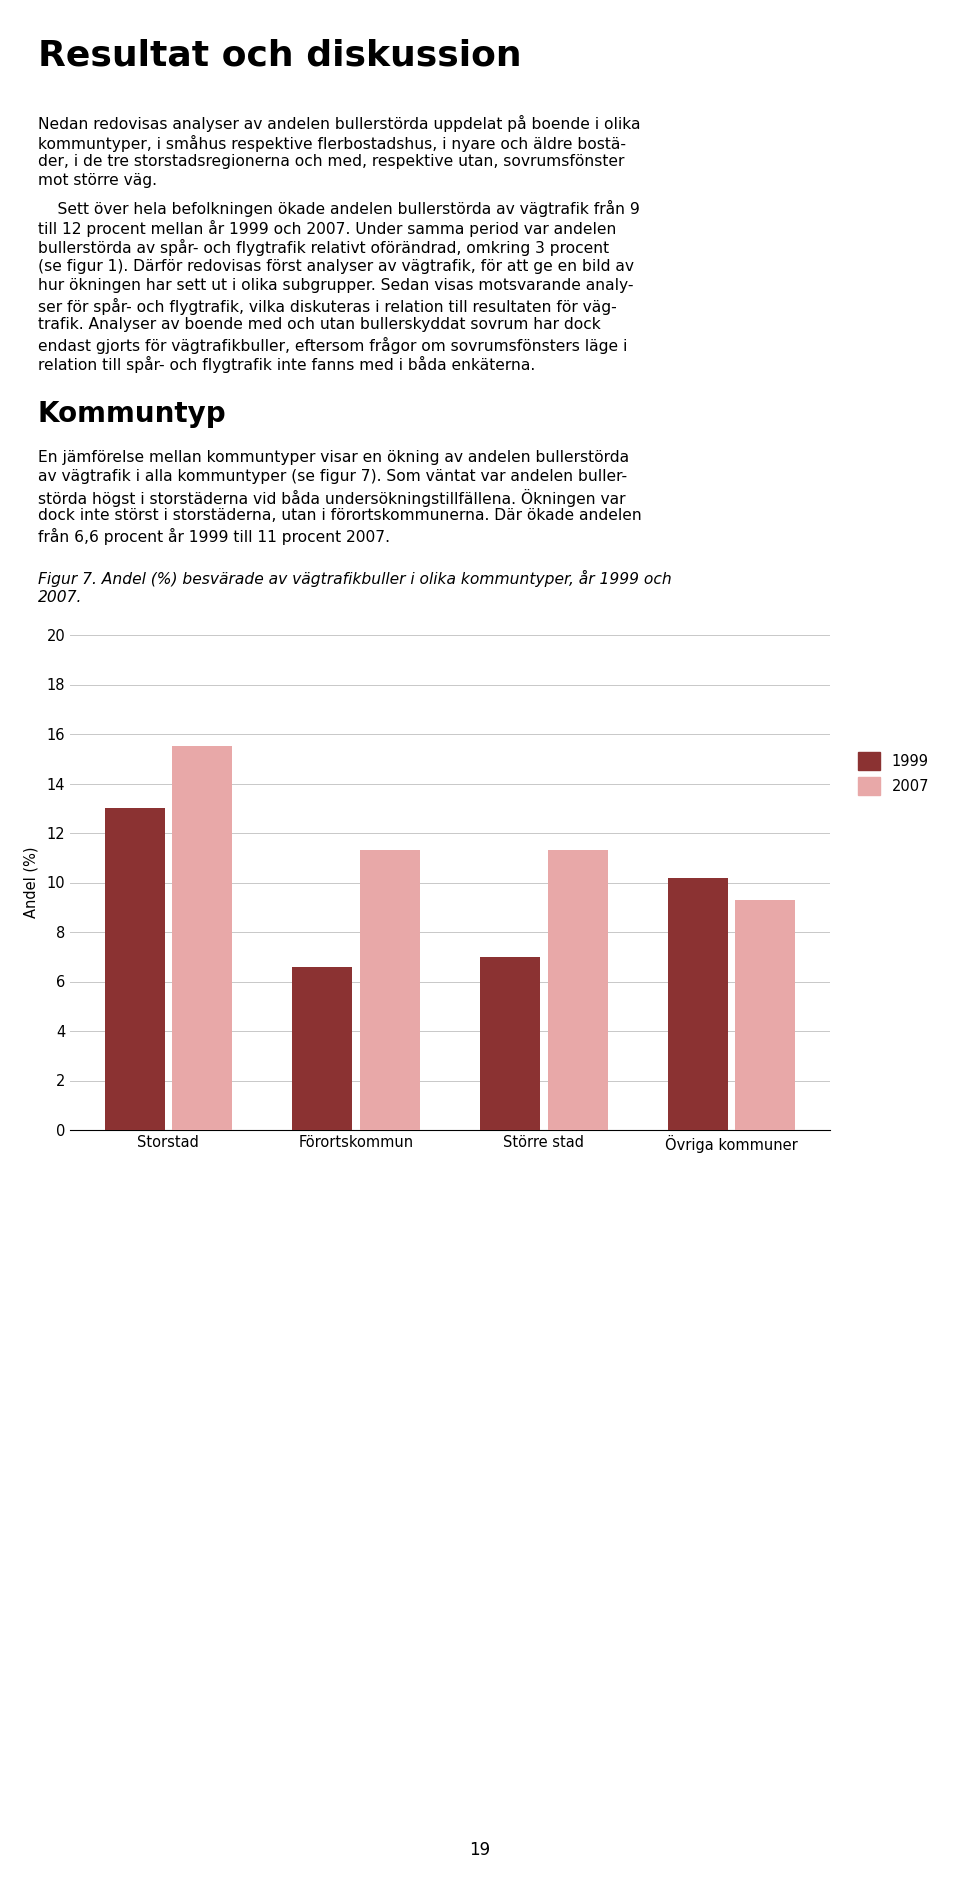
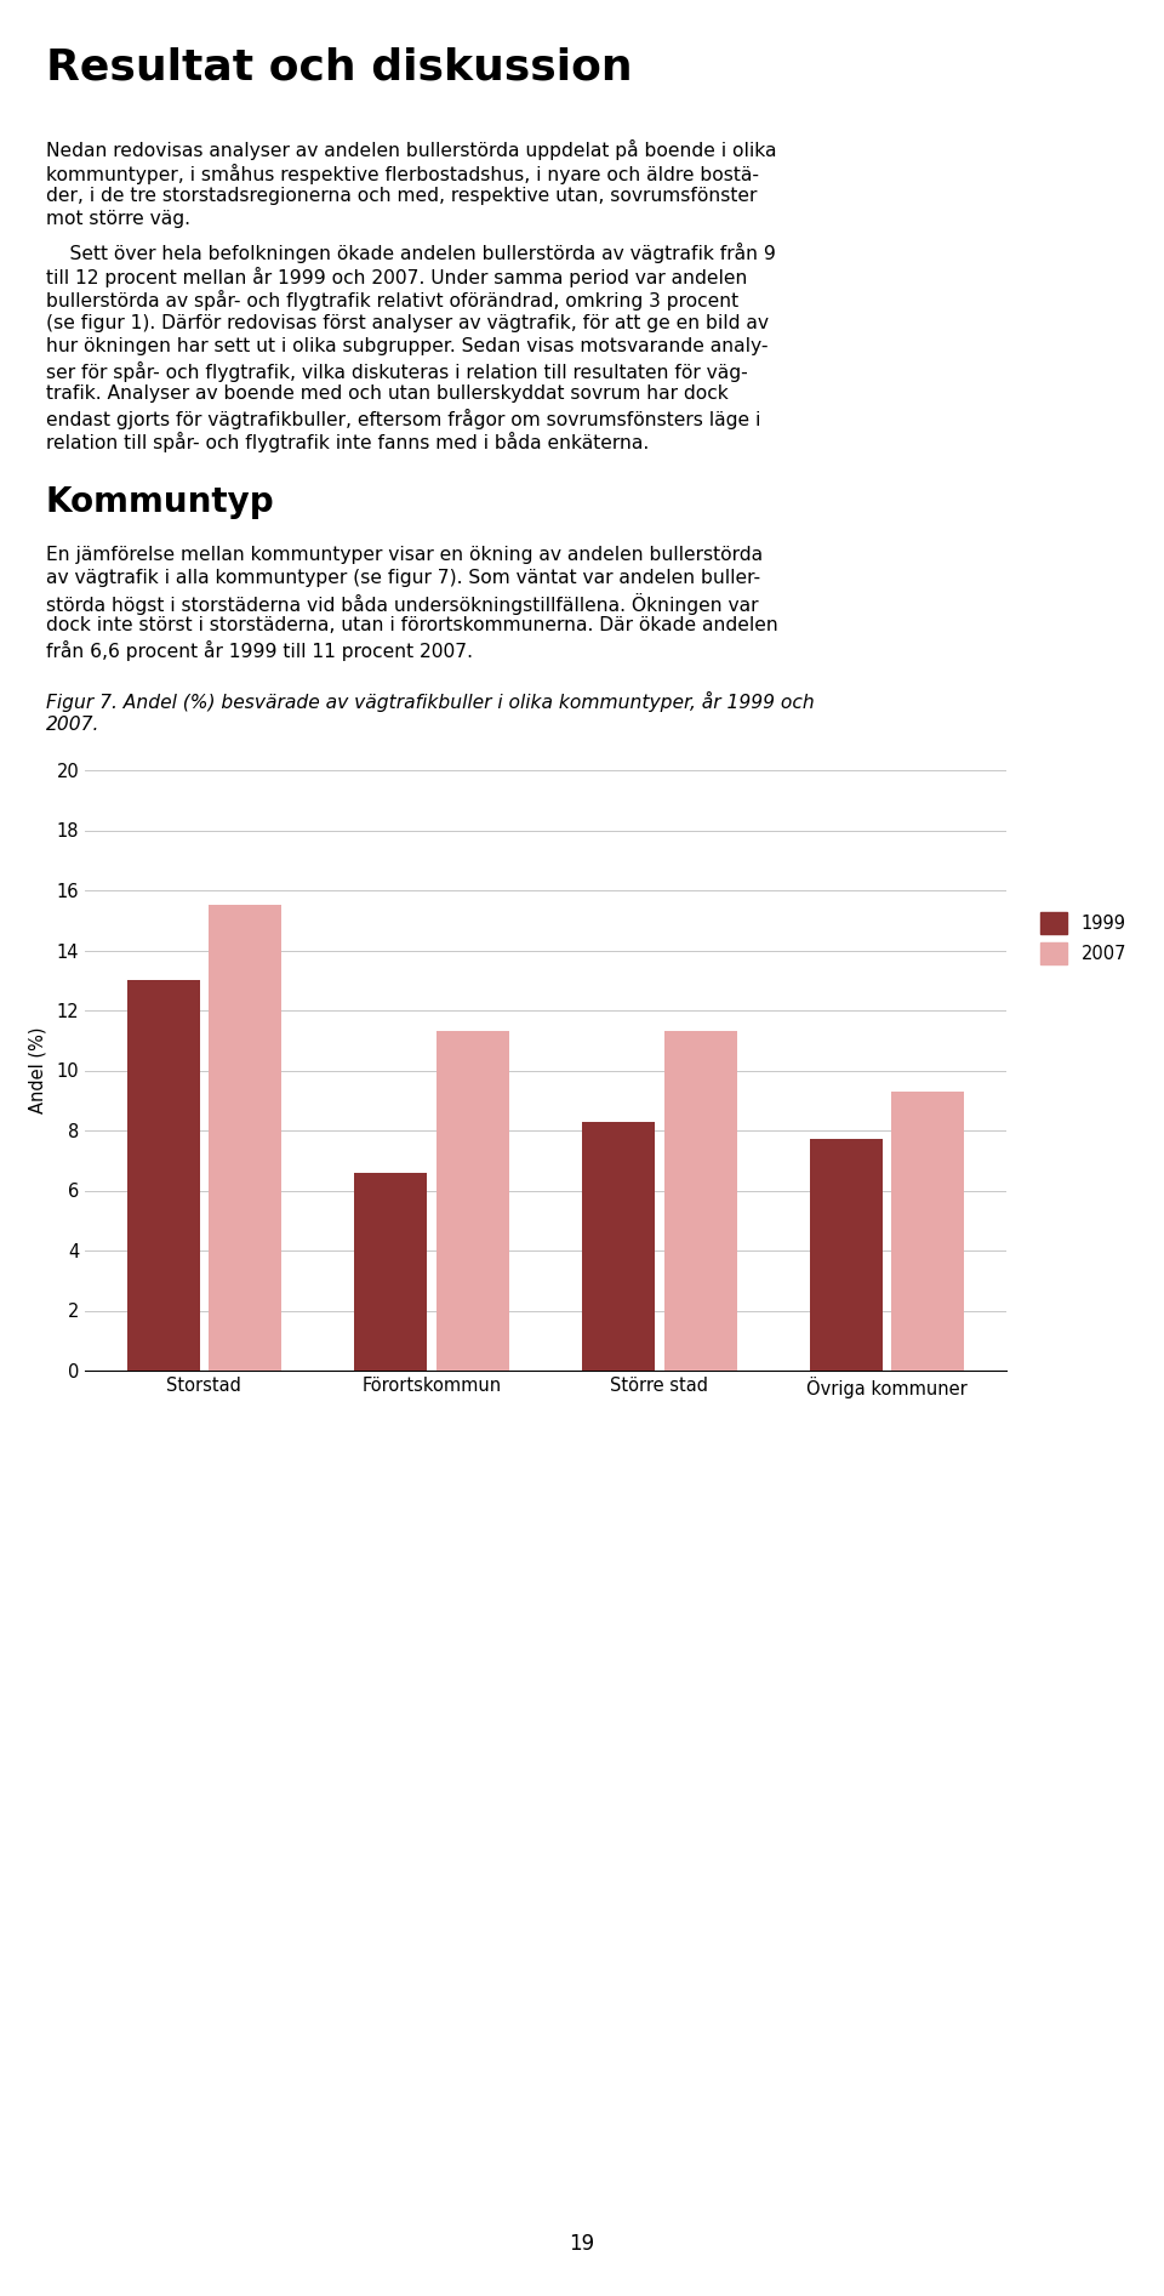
1999/Större stad: 7.0 -> 8.3
1999/Övriga kommuner: 10.2 -> 7.7
